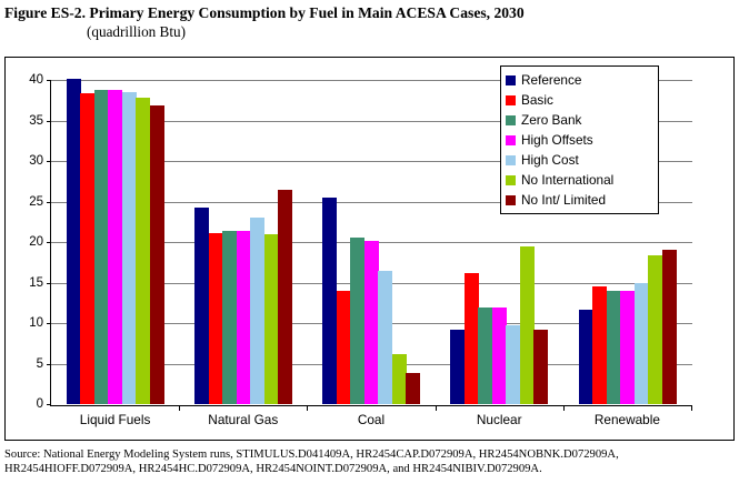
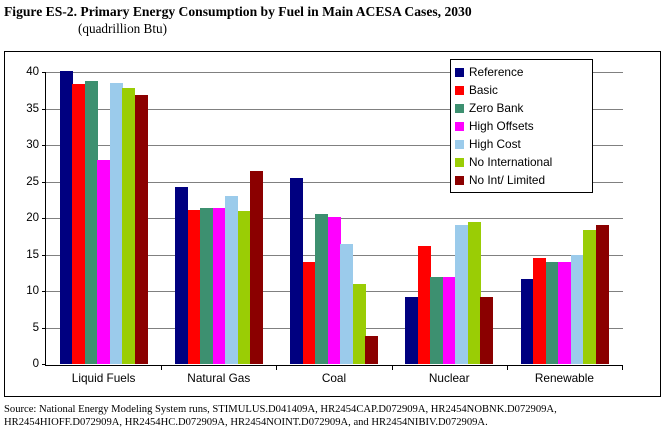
High Offsets/Liquid Fuels: 39 -> 28
No International/Coal: 6 -> 11
High Cost/Nuclear: 10 -> 19
